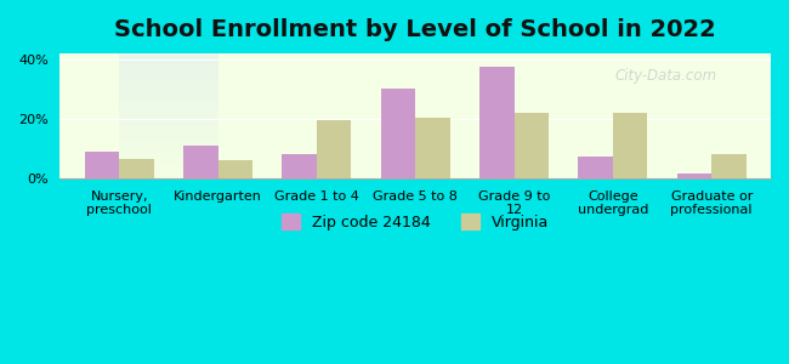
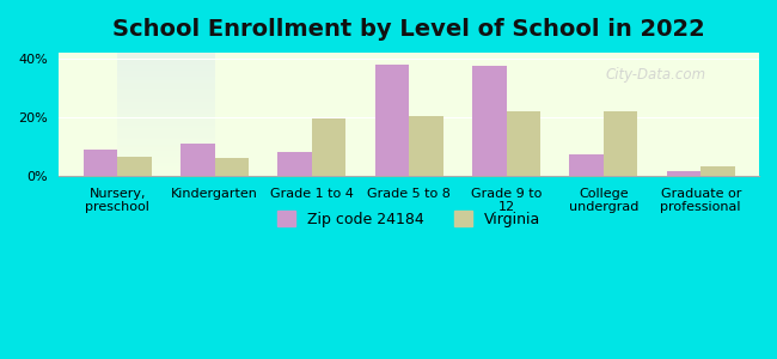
Zip code 24184/Grade 5 to 8: 30.0% -> 38.0%
Virginia/Graduate or professional: 8.0% -> 3.5%
